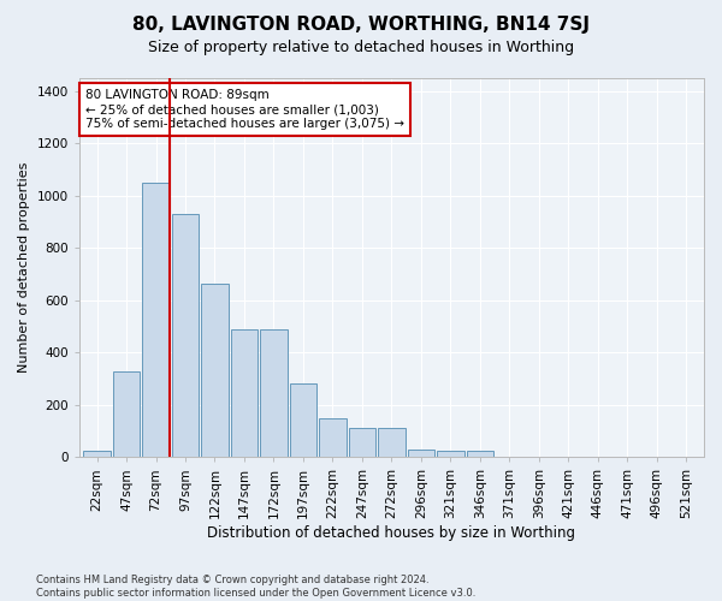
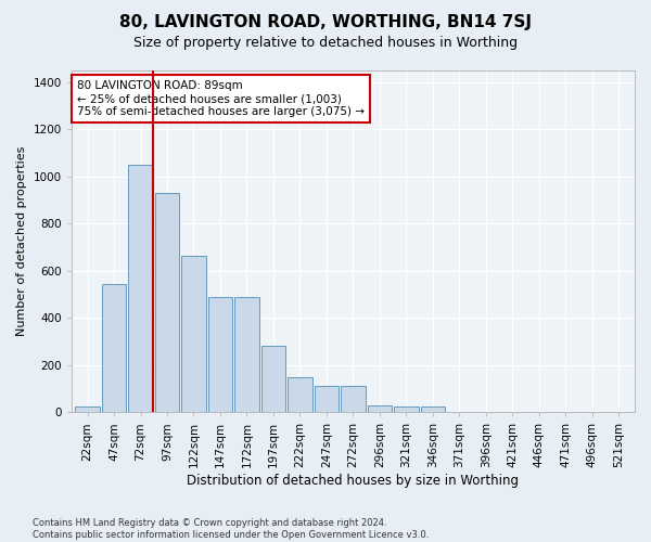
47sqm: 330 -> 545
